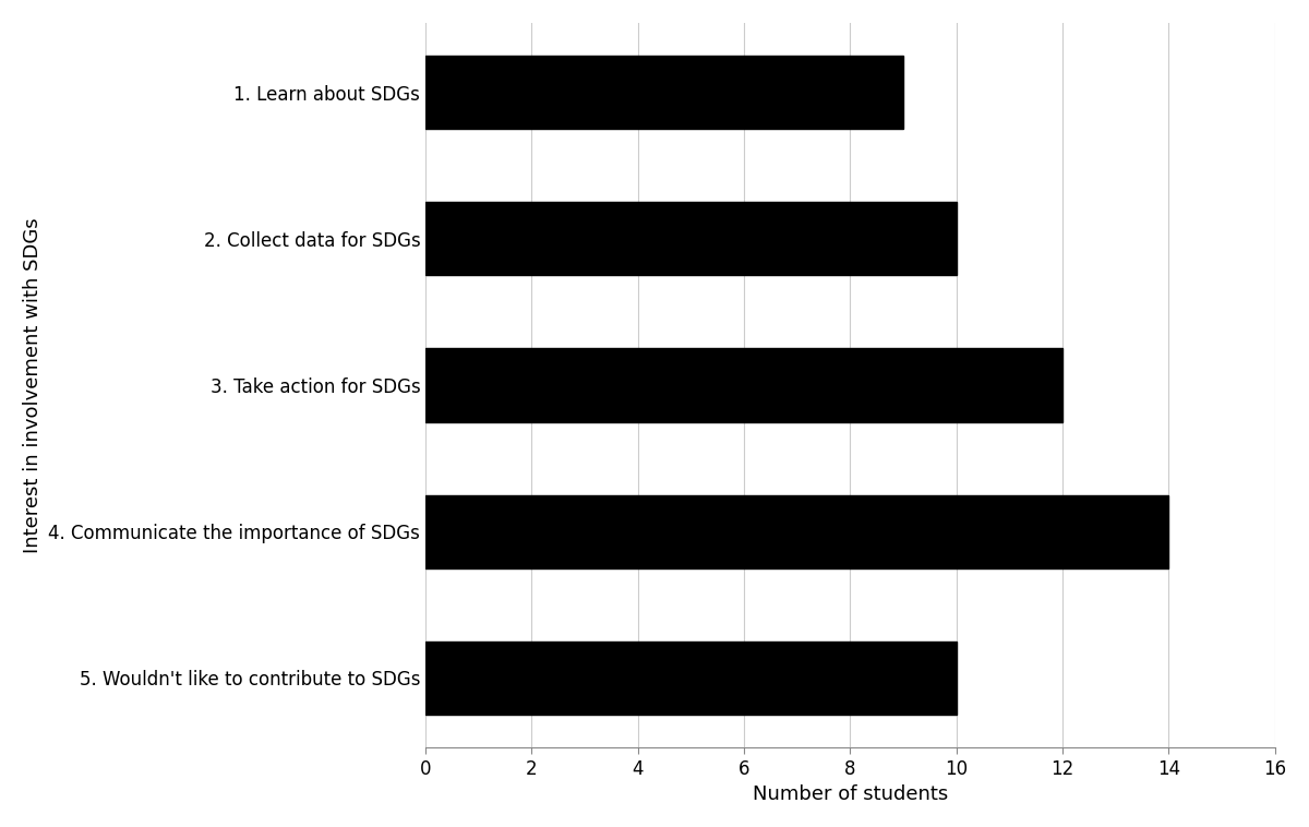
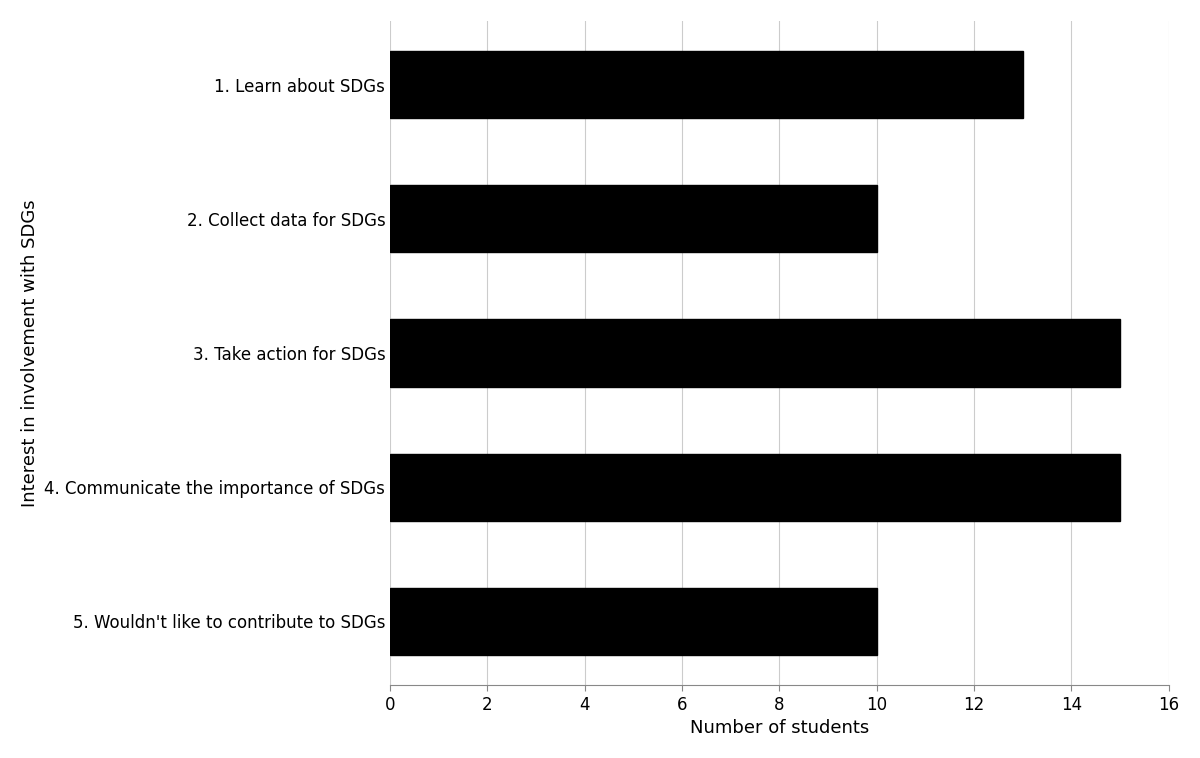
1. Learn about SDGs: 9 -> 13
3. Take action for SDGs: 12 -> 15
4. Communicate the importance of SDGs: 14 -> 15
